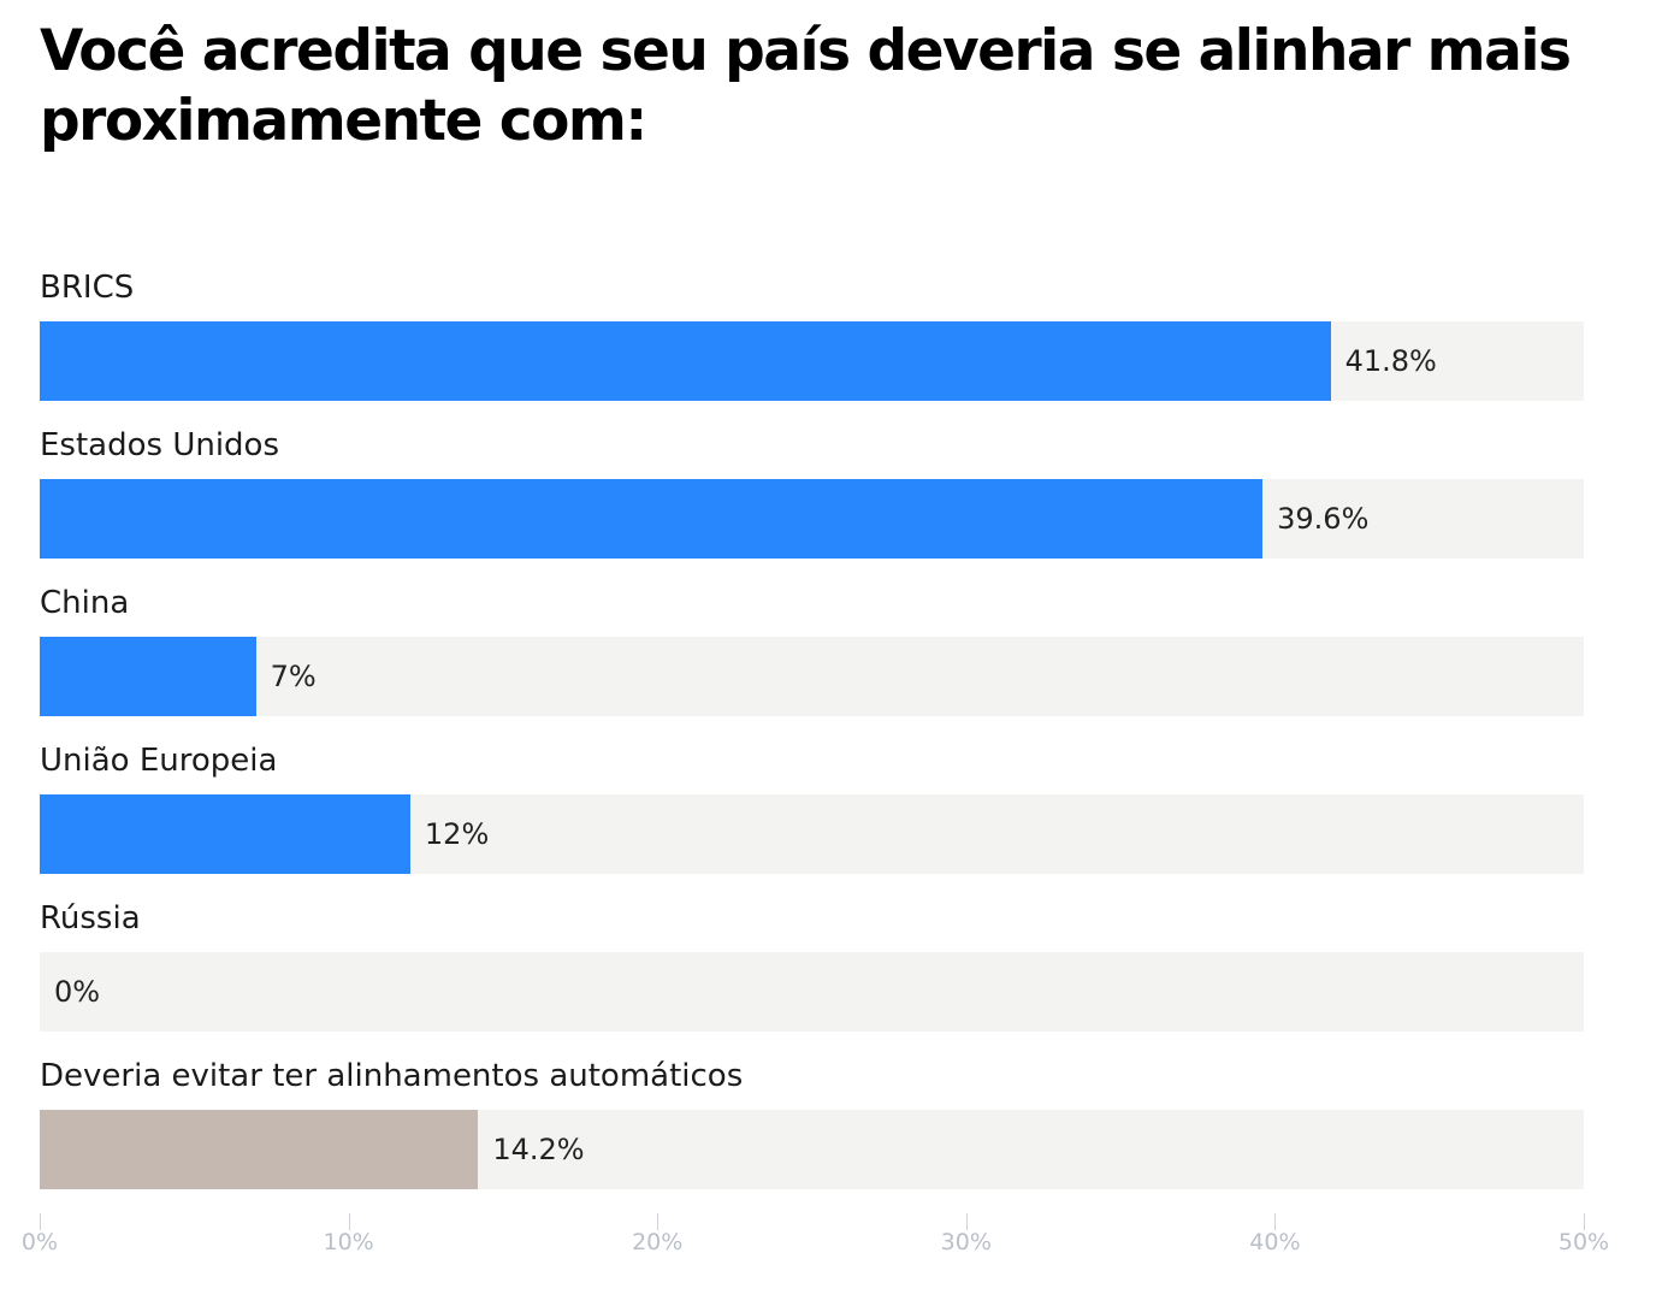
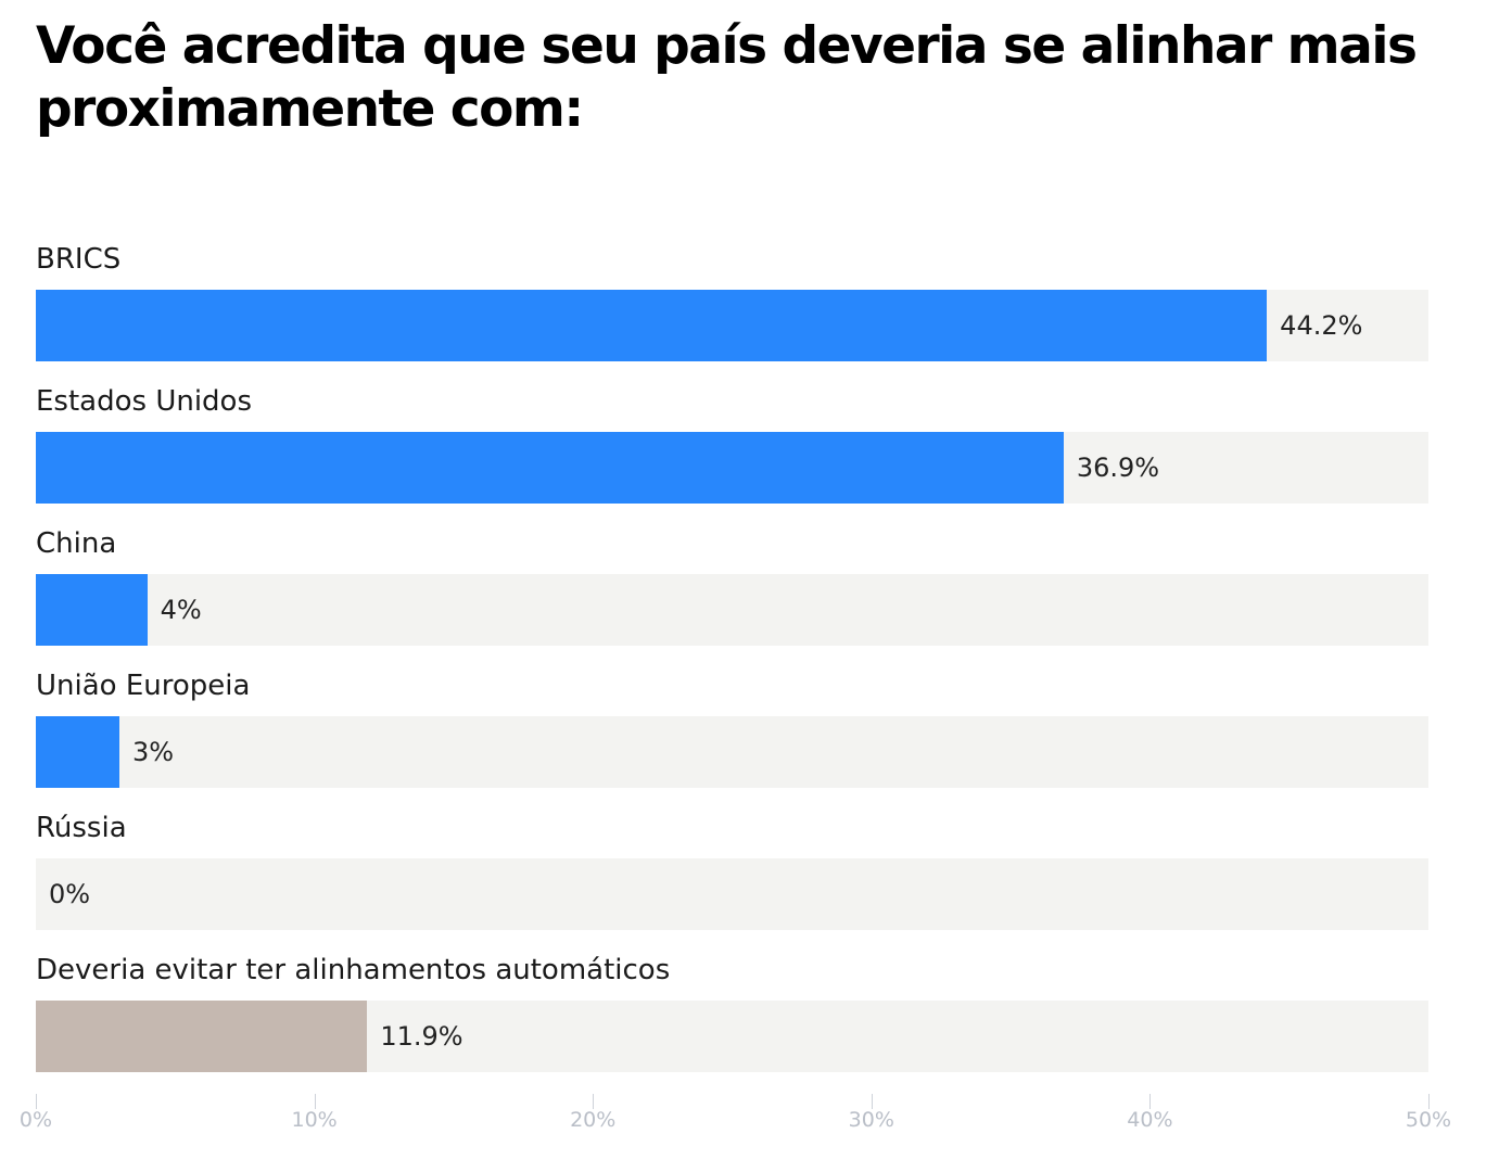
BRICS: 41.8% -> 44.2%
Estados Unidos: 39.6% -> 36.9%
China: 7% -> 4%
União Europeia: 12% -> 3%
Deveria evitar ter alinhamentos automáticos: 14.2% -> 11.9%
